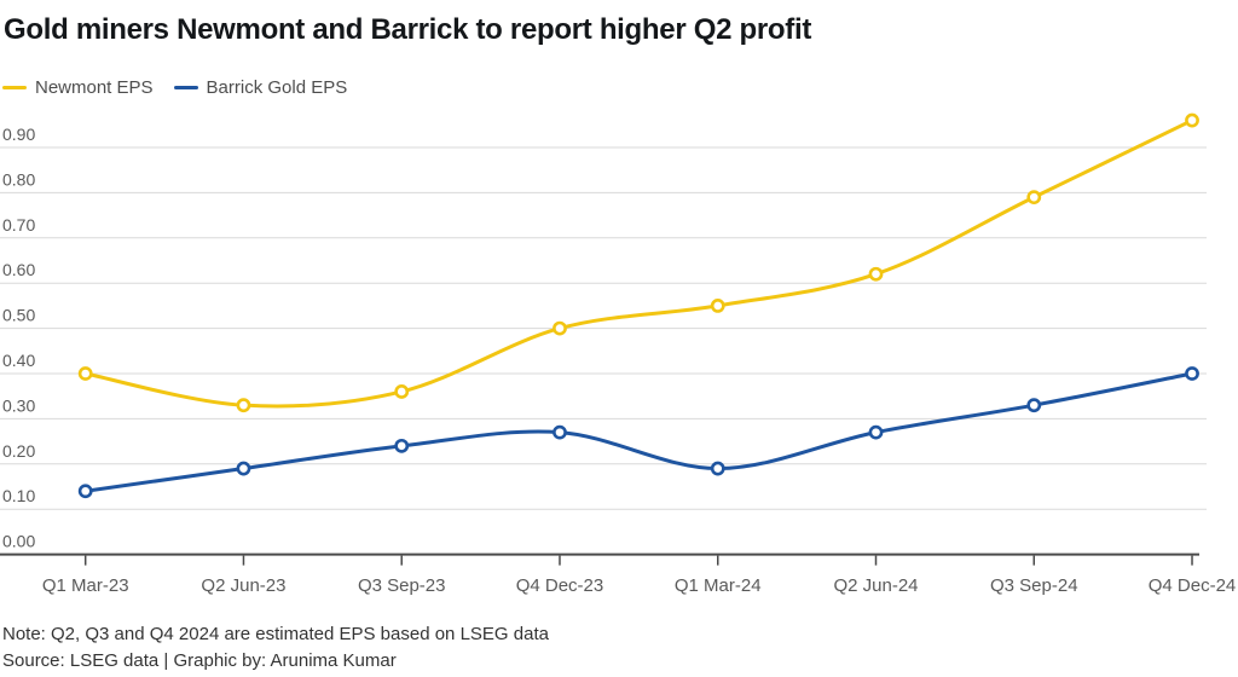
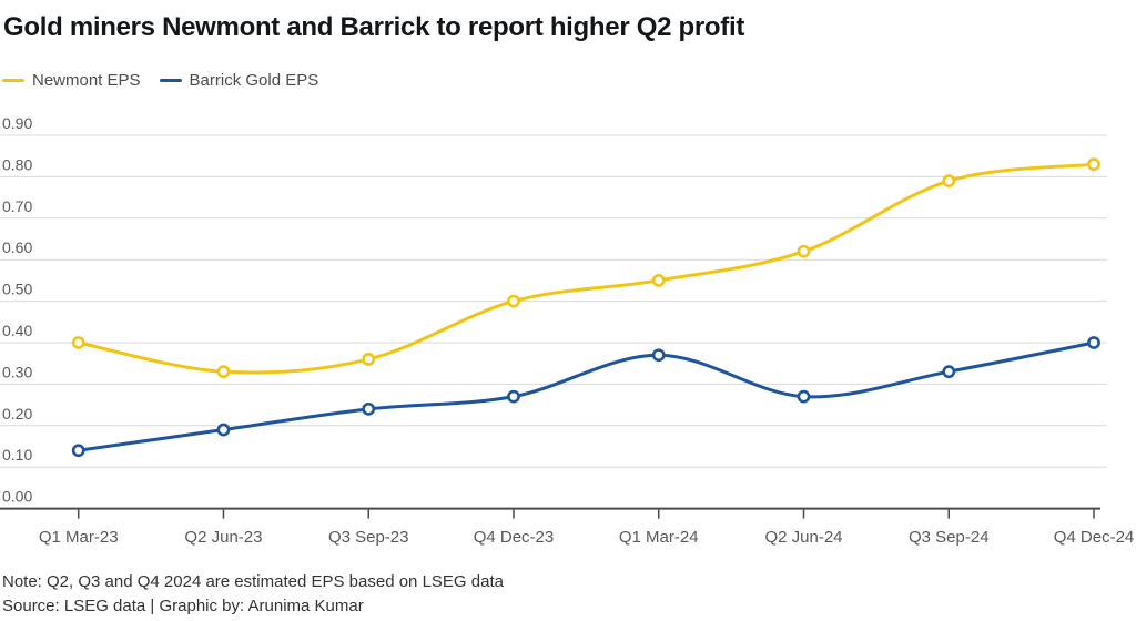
Barrick Gold EPS/Q1 Mar-24: 0.19 -> 0.37
Newmont EPS/Q4 Dec-24: 0.96 -> 0.83
